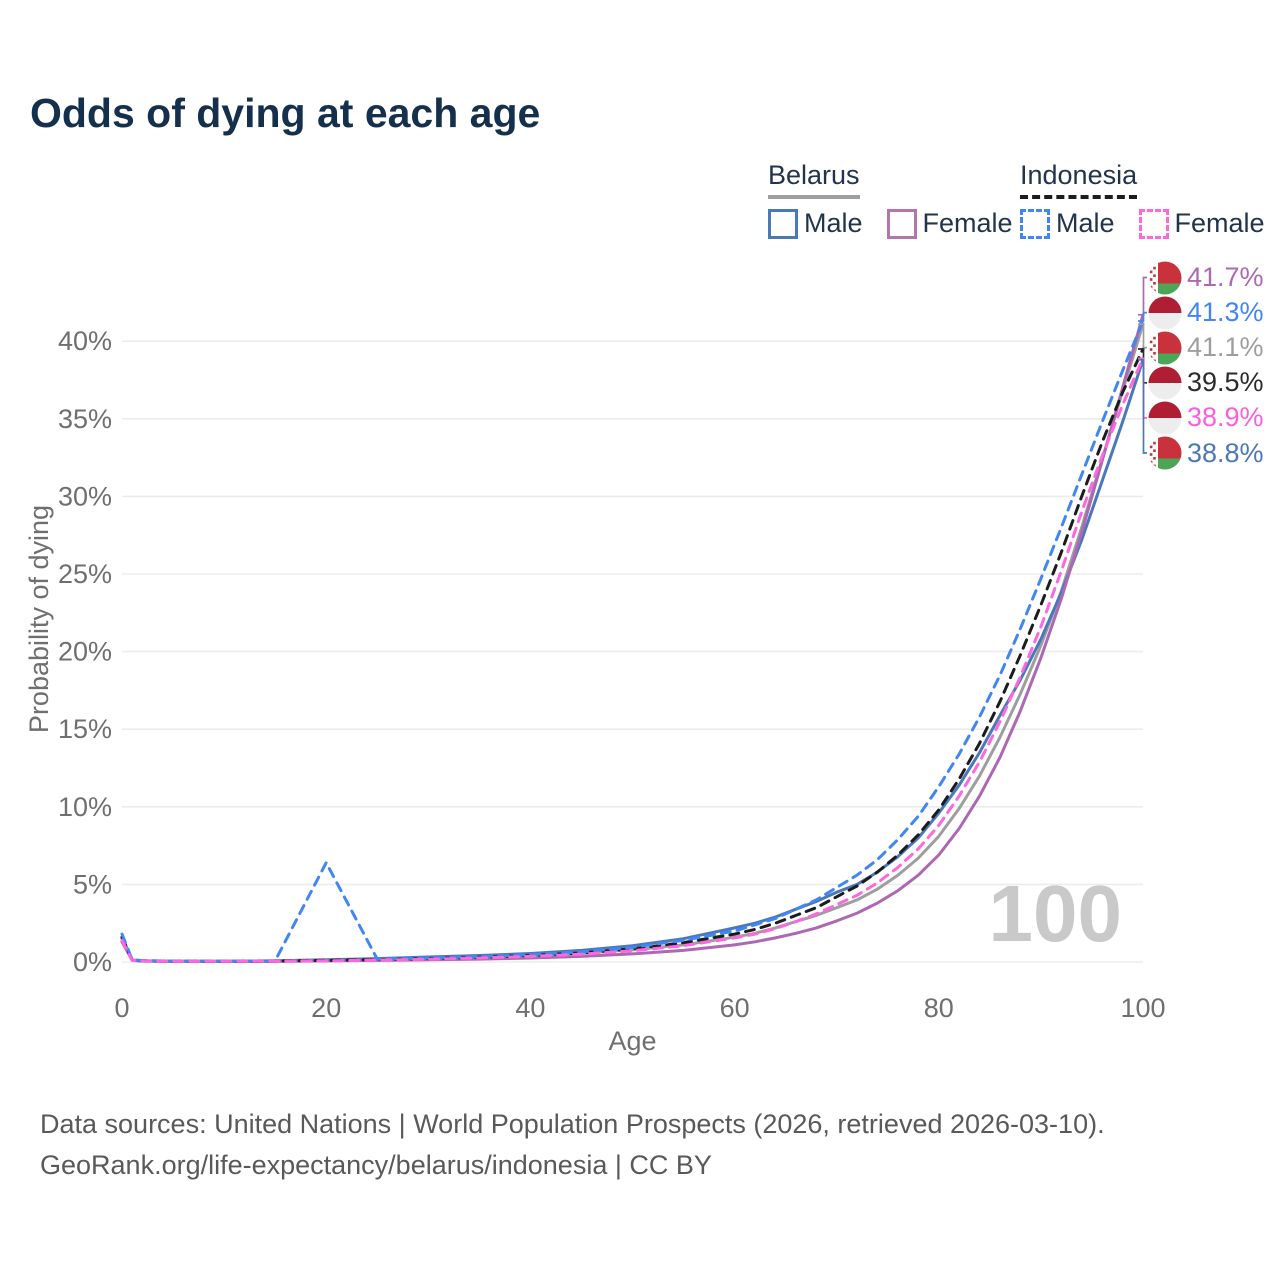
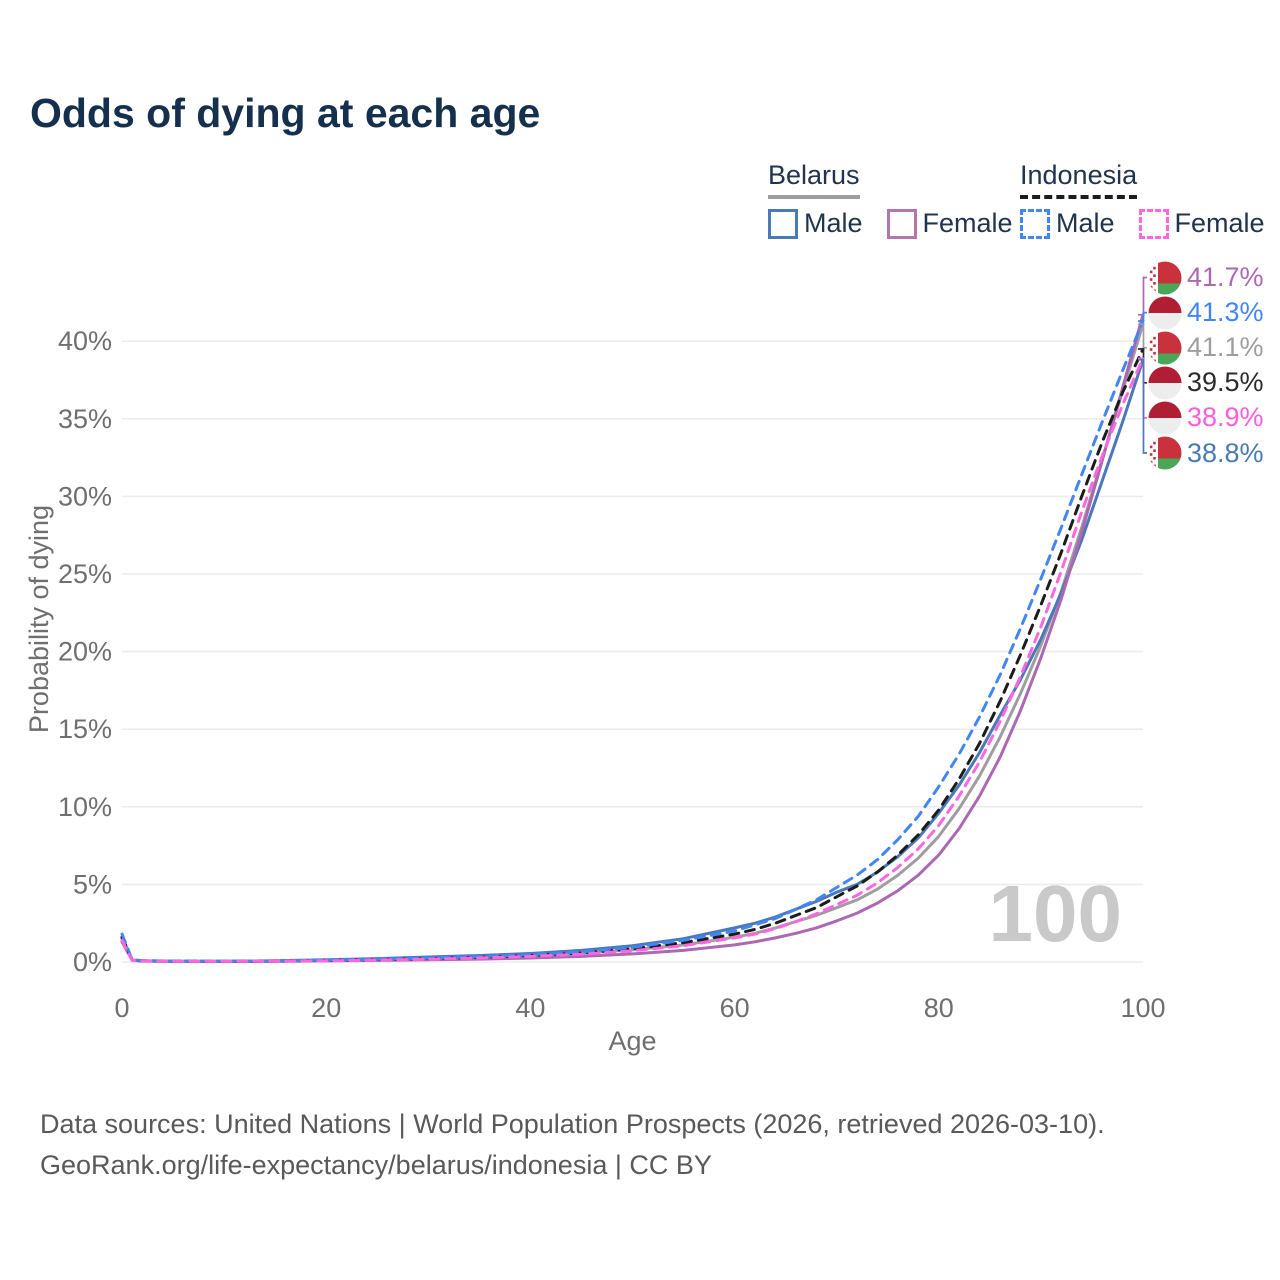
Indonesia Male/20: 6.4% -> 0.1%
